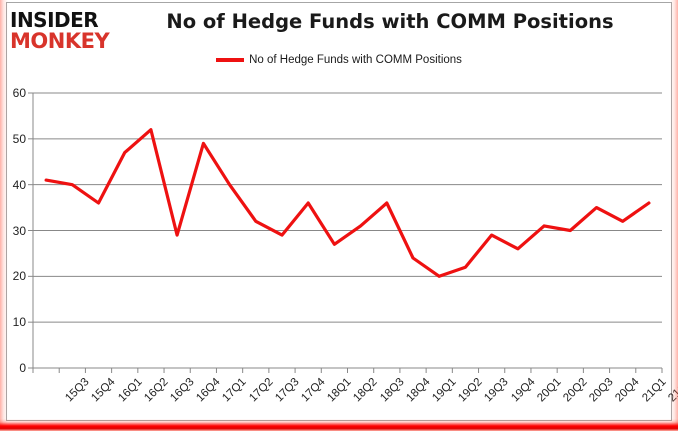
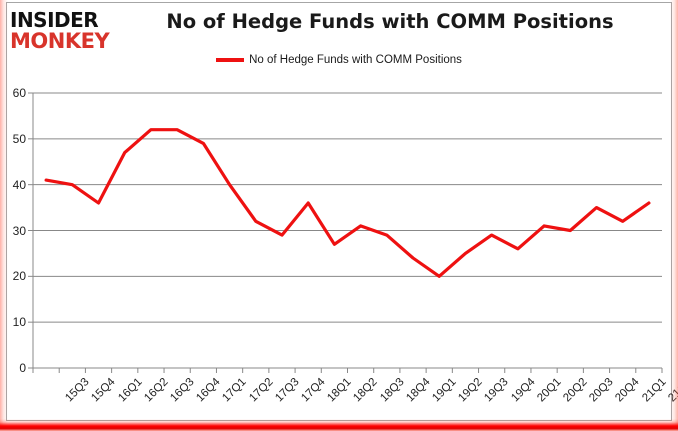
16Q4: 29 -> 52
18Q4: 36 -> 29
19Q3: 22 -> 25
